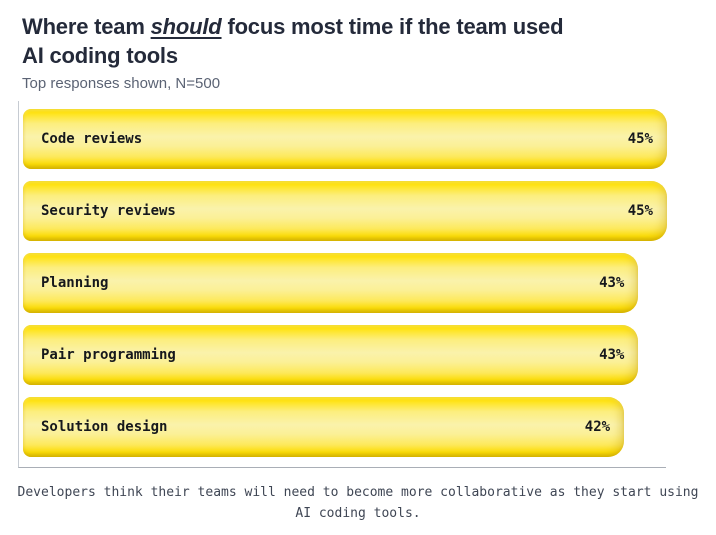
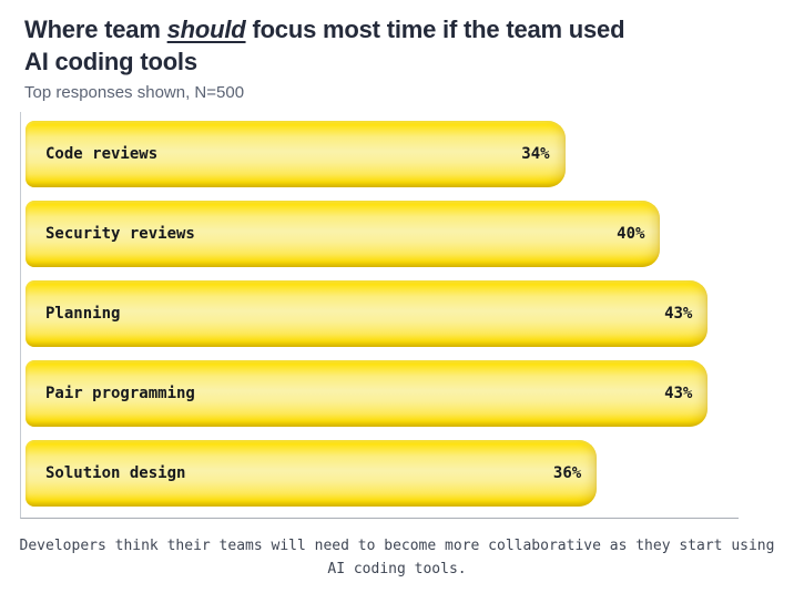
Code reviews: 45% -> 34%
Security reviews: 45% -> 40%
Solution design: 42% -> 36%
